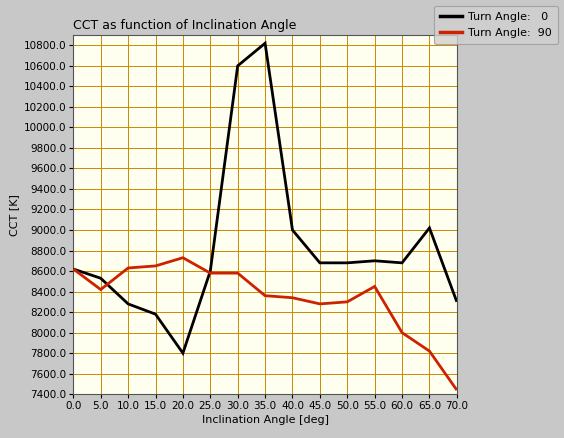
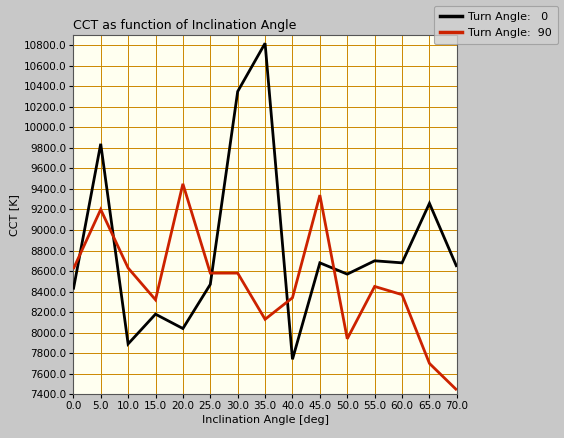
Turn Angle: 0/0.0: 8620 -> 8420
Turn Angle: 0/5.0: 8530 -> 9840
Turn Angle: 90/5.0: 8420 -> 9200
Turn Angle: 0/10.0: 8280 -> 7890
Turn Angle: 90/15.0: 8650 -> 8320
Turn Angle: 0/20.0: 7800 -> 8040
Turn Angle: 90/20.0: 8730 -> 9450
Turn Angle: 0/25.0: 8600 -> 8470
Turn Angle: 0/30.0: 10600 -> 10350
Turn Angle: 90/35.0: 8360 -> 8130
Turn Angle: 0/40.0: 9000 -> 7740
Turn Angle: 90/45.0: 8280 -> 9340
Turn Angle: 0/50.0: 8680 -> 8570
Turn Angle: 90/50.0: 8300 -> 7940
Turn Angle: 90/60.0: 8000 -> 8370
Turn Angle: 0/65.0: 9020 -> 9260
Turn Angle: 90/65.0: 7820 -> 7700
Turn Angle: 0/70.0: 8300 -> 8640
